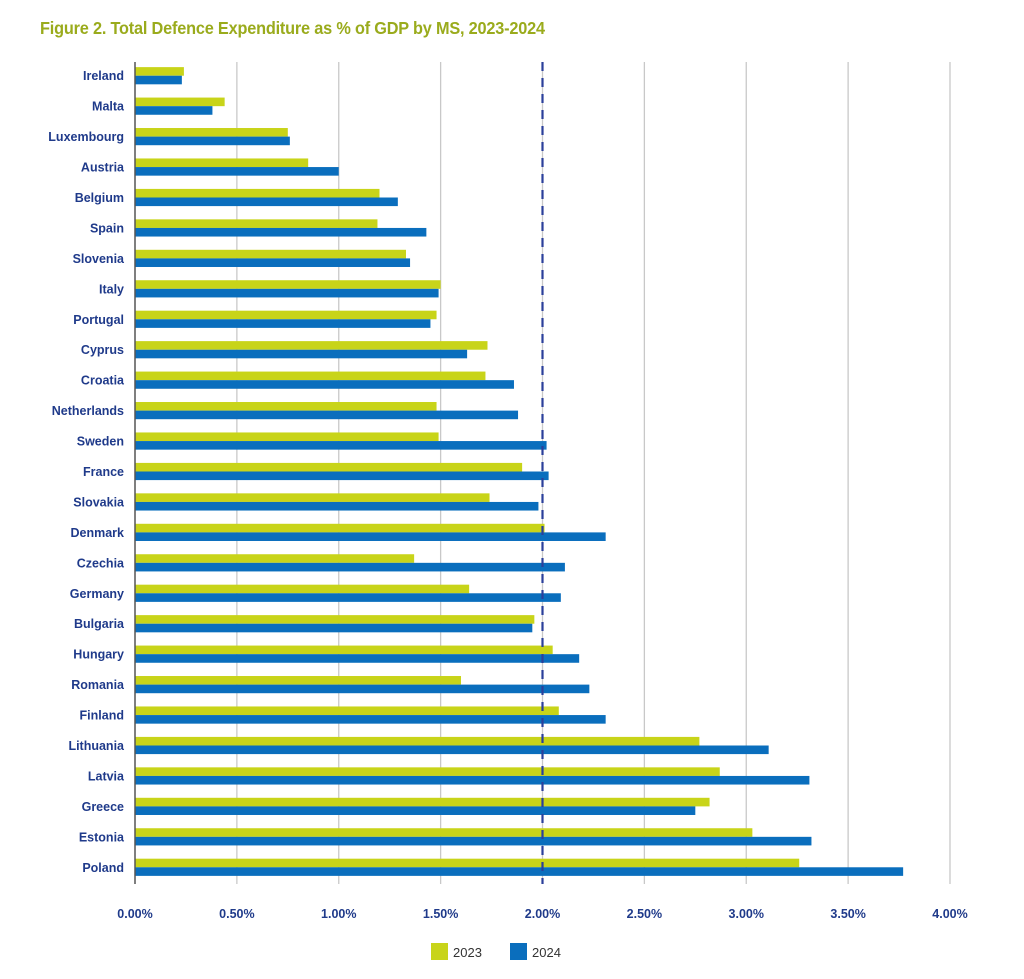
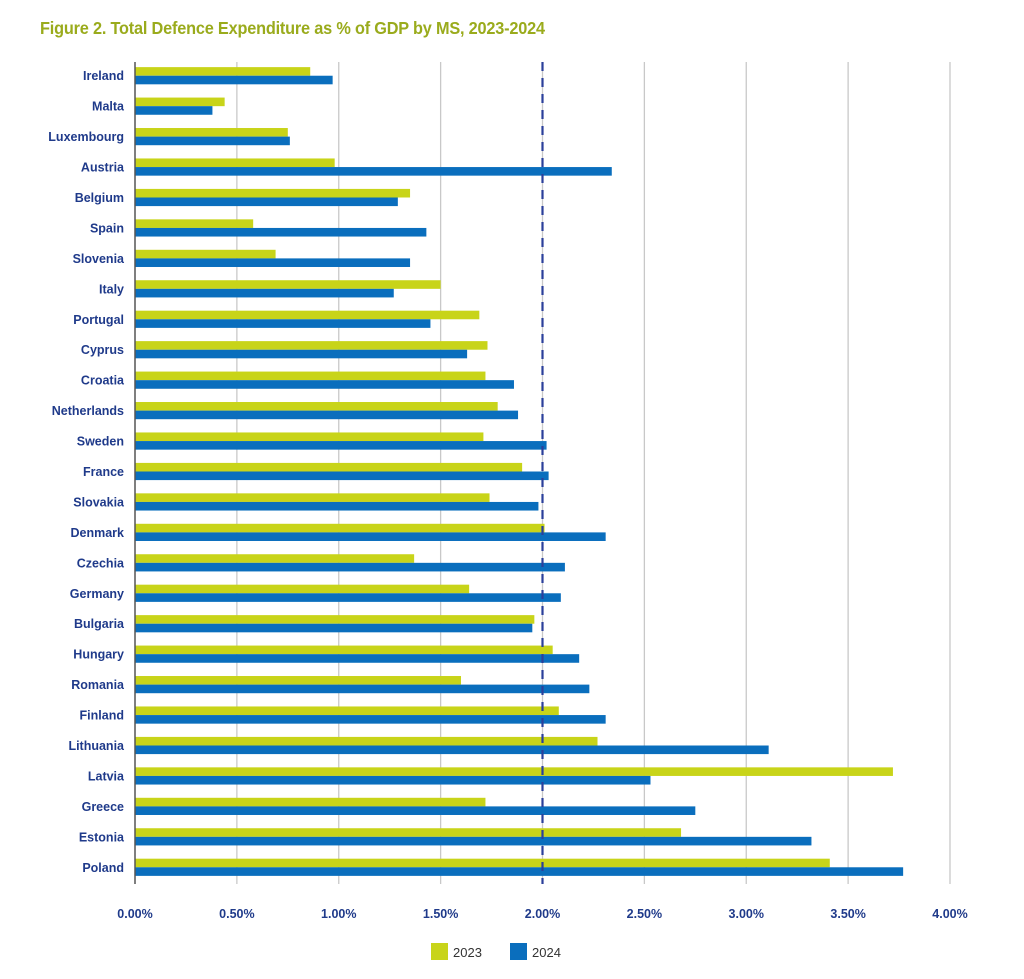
2023/Ireland: 0.24% -> 0.86%
2024/Ireland: 0.23% -> 0.97%
2023/Austria: 0.85% -> 0.98%
2024/Austria: 1.00% -> 2.34%
2023/Belgium: 1.20% -> 1.35%
2023/Spain: 1.19% -> 0.58%
2023/Slovenia: 1.33% -> 0.69%
2024/Italy: 1.49% -> 1.27%
2023/Portugal: 1.48% -> 1.69%
2023/Netherlands: 1.48% -> 1.78%
2023/Sweden: 1.49% -> 1.71%
2023/Lithuania: 2.77% -> 2.27%
2023/Latvia: 2.87% -> 3.72%
2024/Latvia: 3.31% -> 2.53%
2023/Greece: 2.82% -> 1.72%
2023/Estonia: 3.03% -> 2.68%
2023/Poland: 3.26% -> 3.41%
